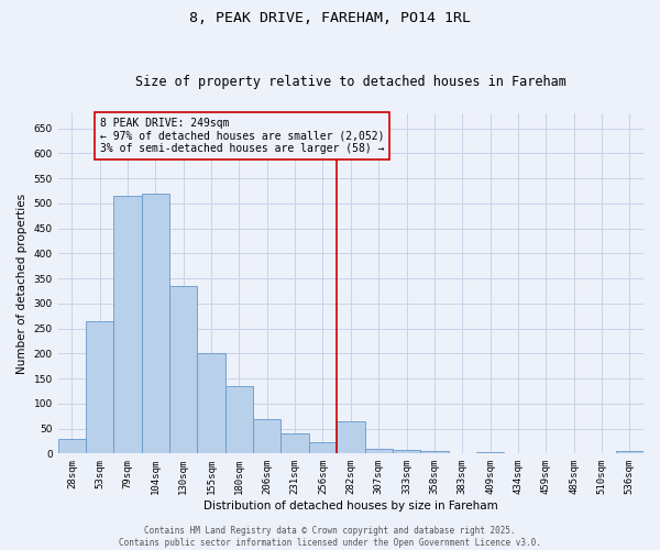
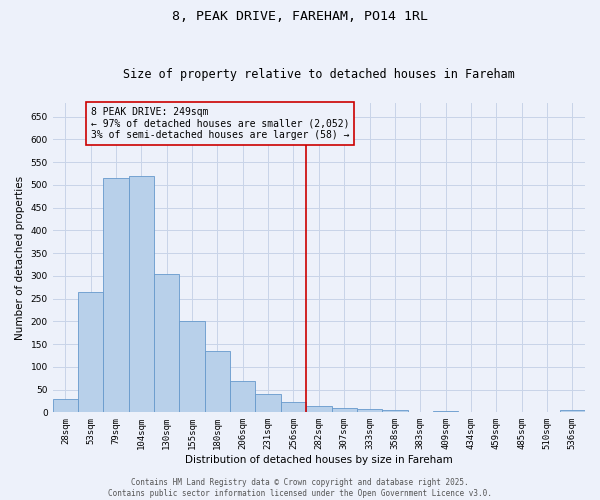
130sqm: 335 -> 305
282sqm: 65 -> 15
